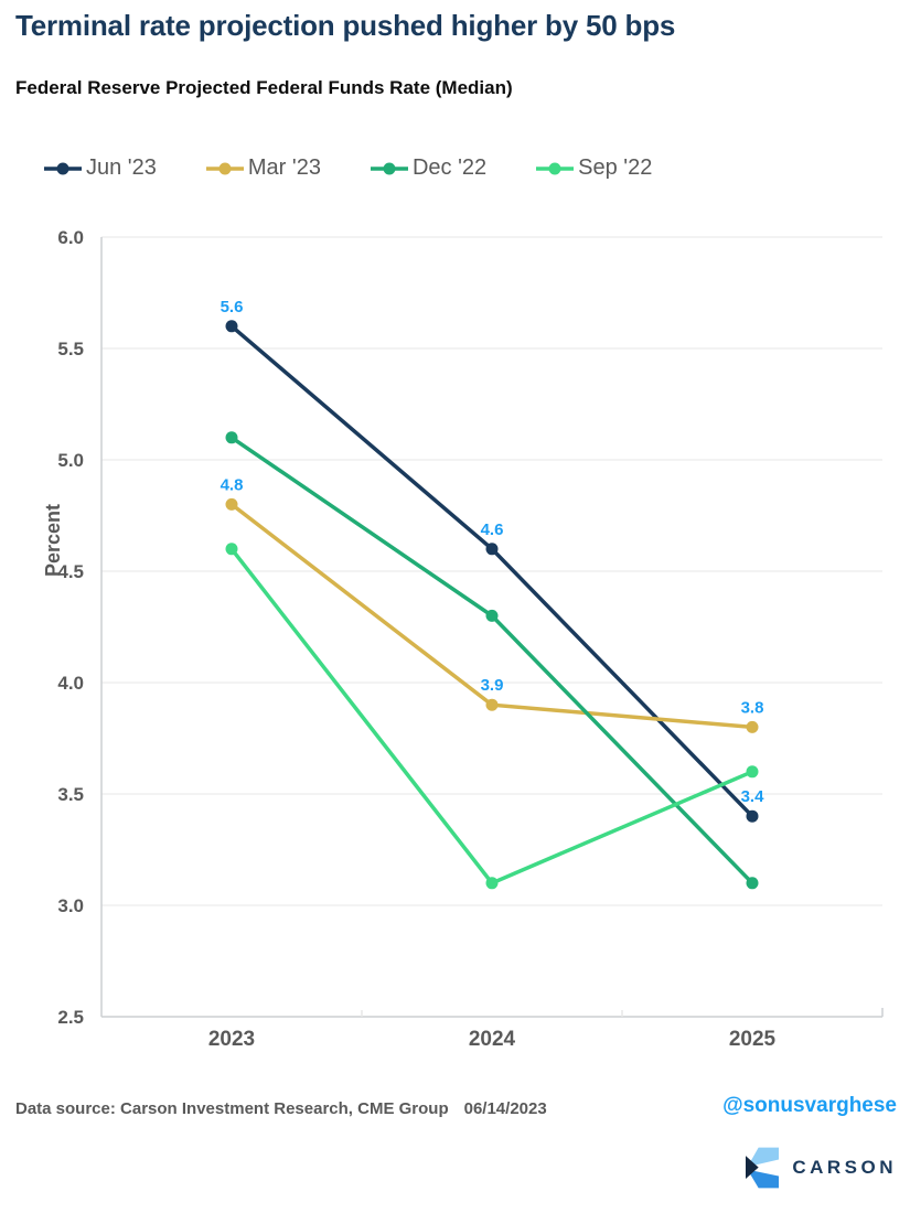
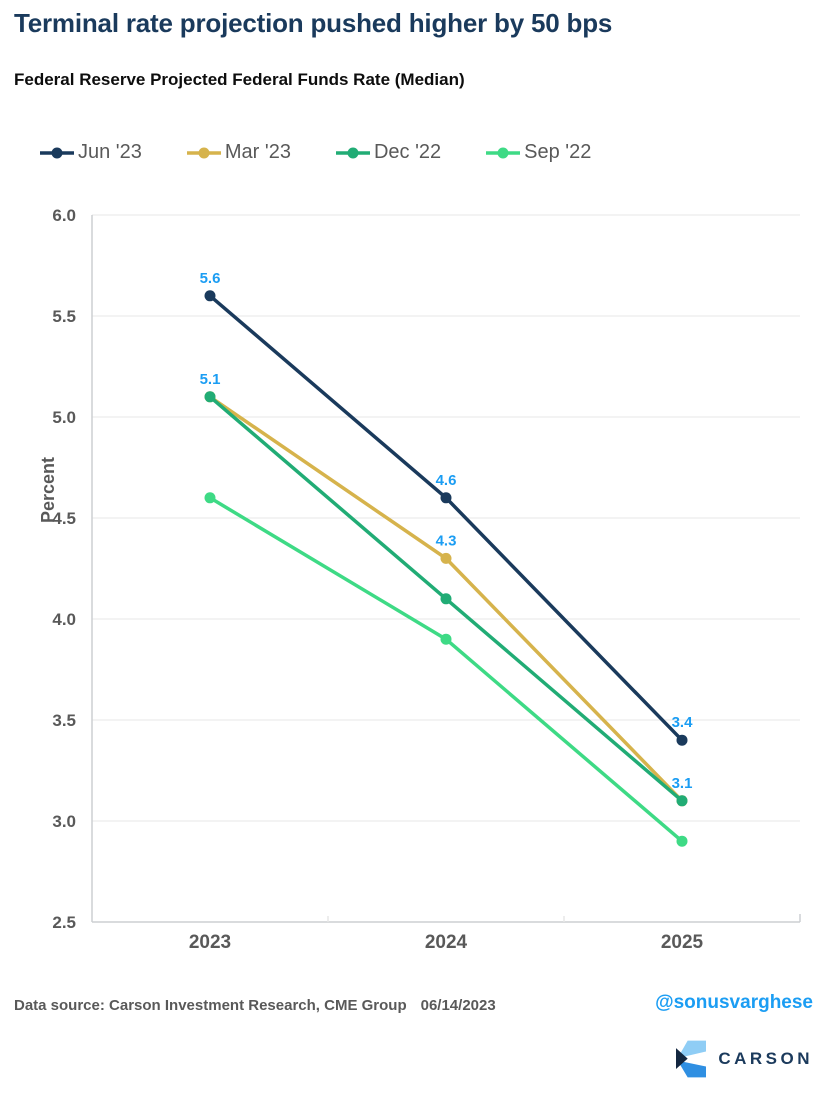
Mar '23/2023: 4.8 -> 5.1
Mar '23/2024: 3.9 -> 4.3
Dec '22/2024: 4.3 -> 4.1
Sep '22/2024: 3.1 -> 3.9
Mar '23/2025: 3.8 -> 3.1
Sep '22/2025: 3.6 -> 2.9
